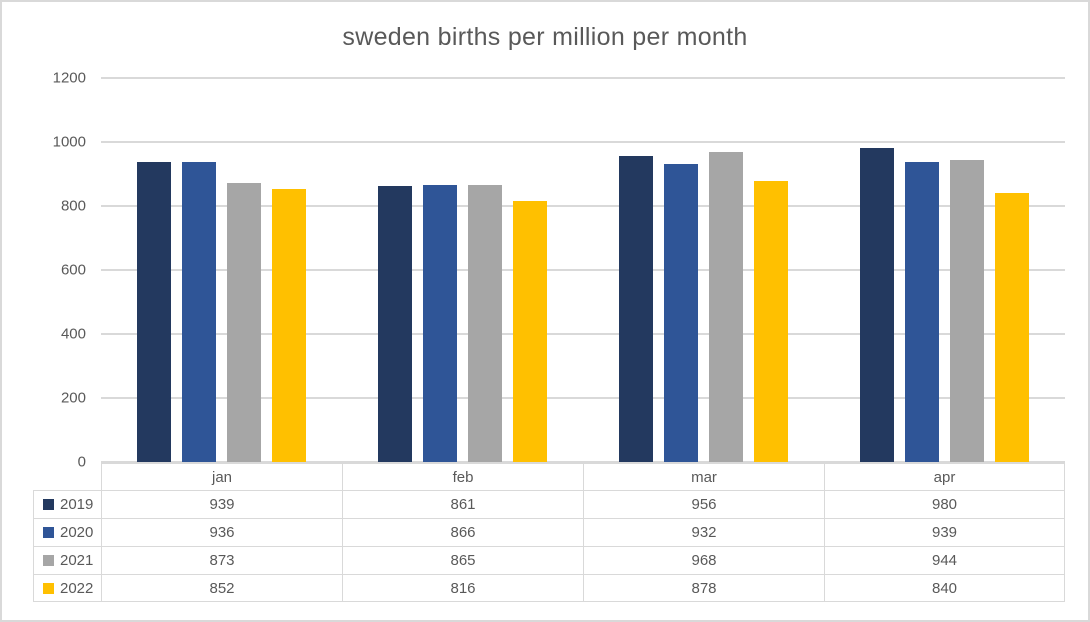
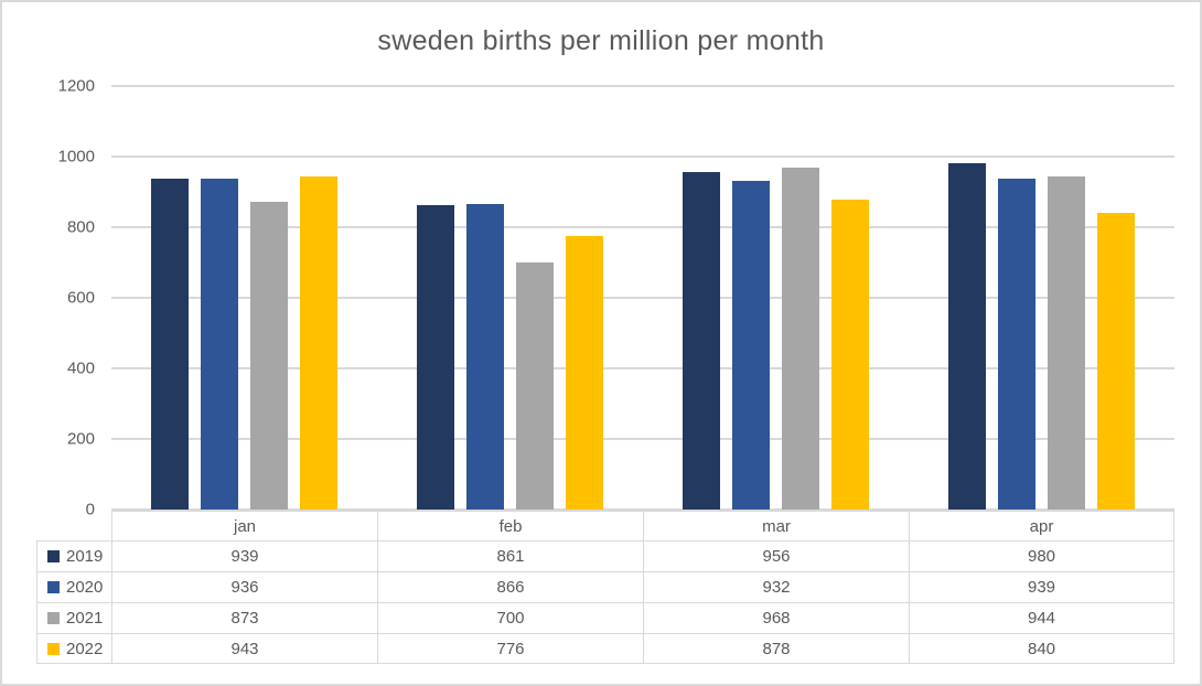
2022/jan: 852 -> 943
2021/feb: 865 -> 700
2022/feb: 816 -> 776
